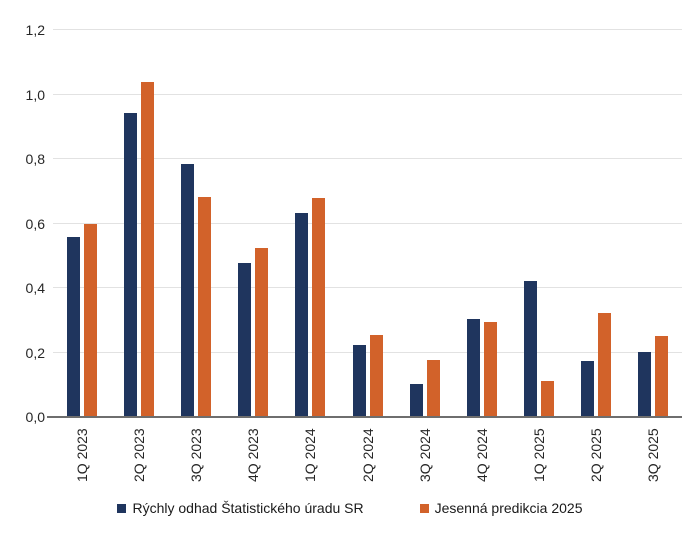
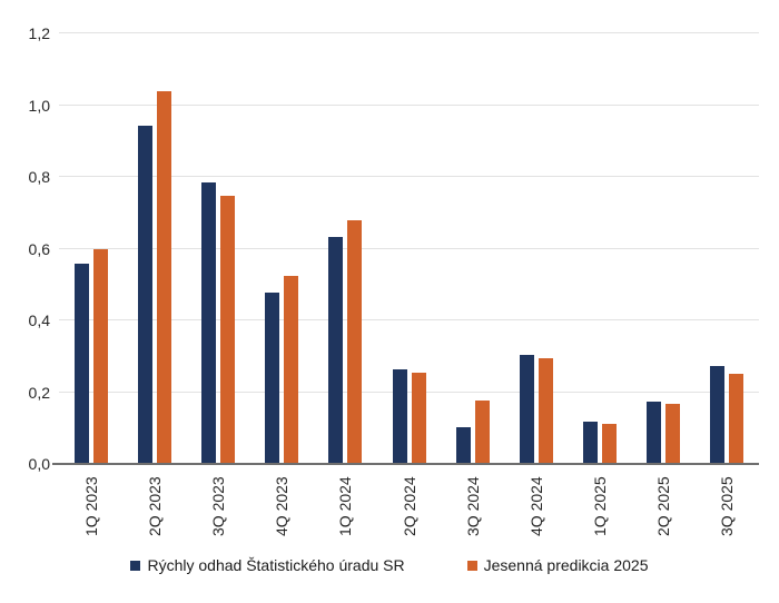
Jesenná predikcia 2025/3Q 2023: 0,68 -> 0,74
Rýchly odhad Štatistického úradu SR/2Q 2024: 0,22 -> 0,26
Rýchly odhad Štatistického úradu SR/1Q 2025: 0,42 -> 0,12
Jesenná predikcia 2025/2Q 2025: 0,32 -> 0,17
Rýchly odhad Štatistického úradu SR/3Q 2025: 0,20 -> 0,27
